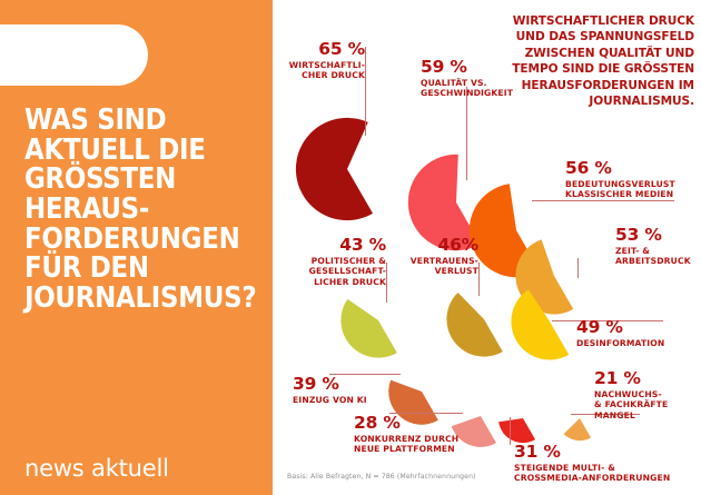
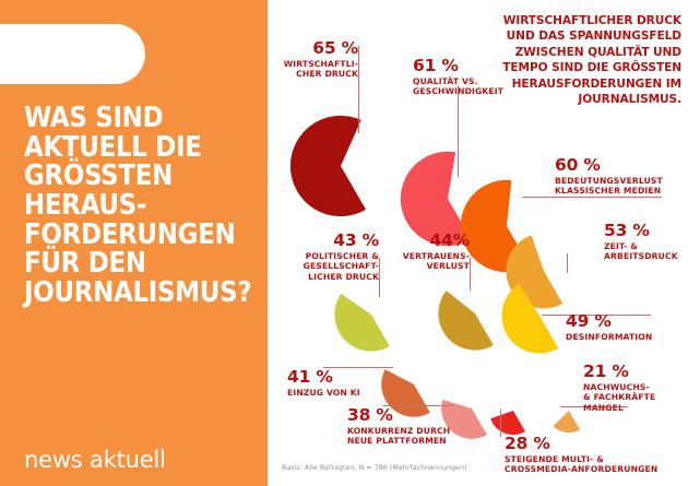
QUALITÄT VS. GESCHWINDIGKEIT: 59 -> 61
BEDEUTUNGSVERLUST KLASSISCHER MEDIEN: 56 -> 60
VERTRAUENS-VERLUST: 46% -> 44%
EINZUG VON KI: 39 -> 41
KONKURRENZ DURCH NEUE PLATTFORMEN: 28 -> 38
STEIGENDE MULTI- & CROSSMEDIA-ANFORDERUNGEN: 31 -> 28
